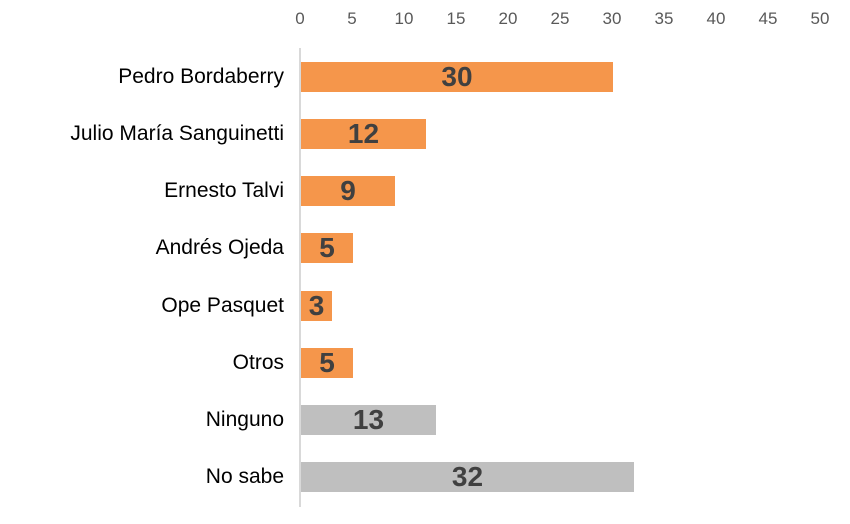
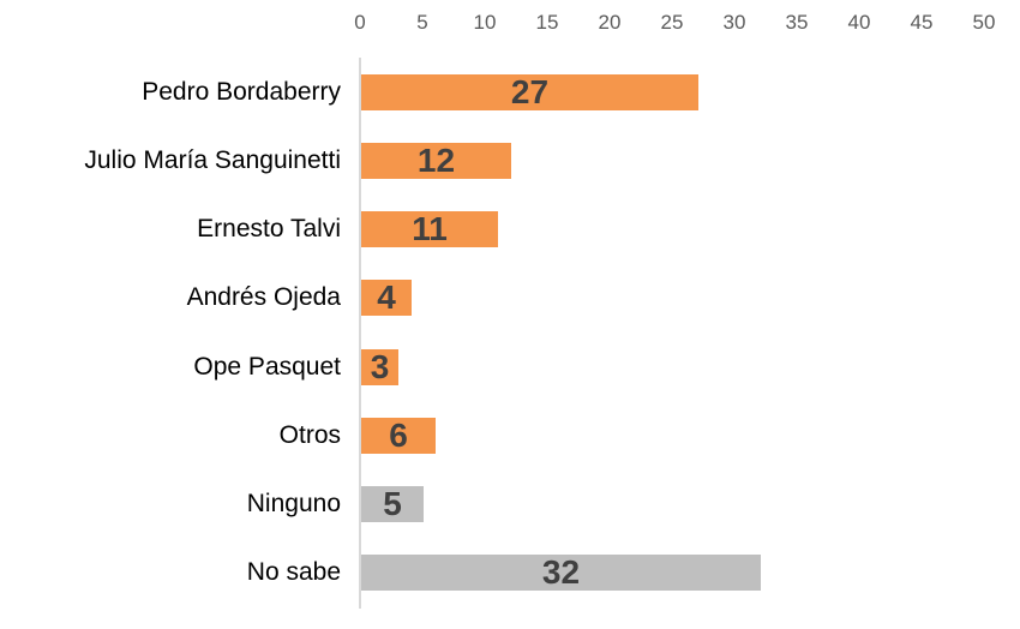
Pedro Bordaberry: 30 -> 27
Ernesto Talvi: 9 -> 11
Andrés Ojeda: 5 -> 4
Otros: 5 -> 6
Ninguno: 13 -> 5
